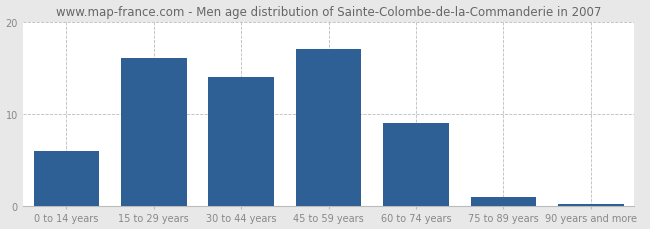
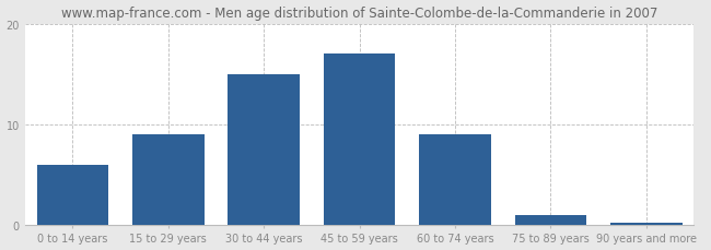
15 to 29 years: 16.0 -> 9.0
30 to 44 years: 14.0 -> 15.0
